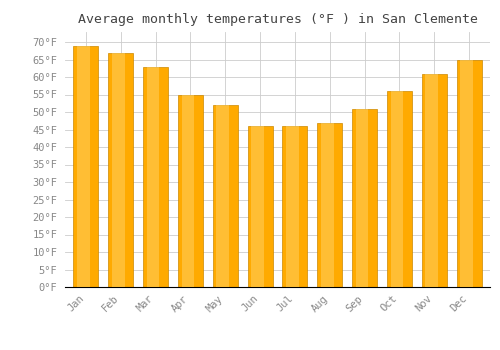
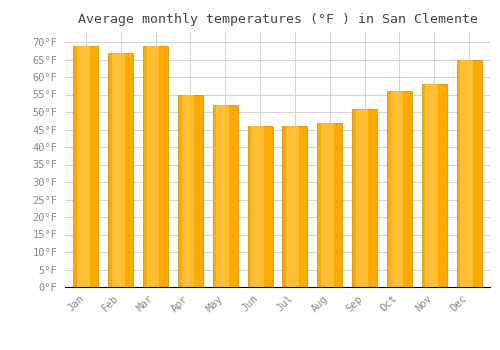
Mar: 63°F -> 69°F
Nov: 61°F -> 58°F
